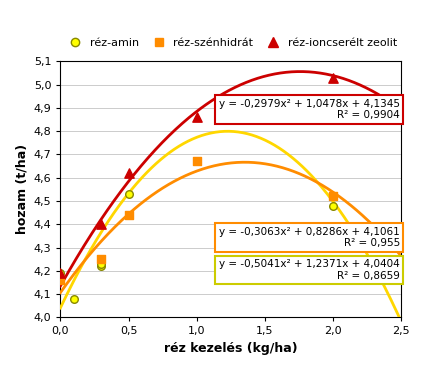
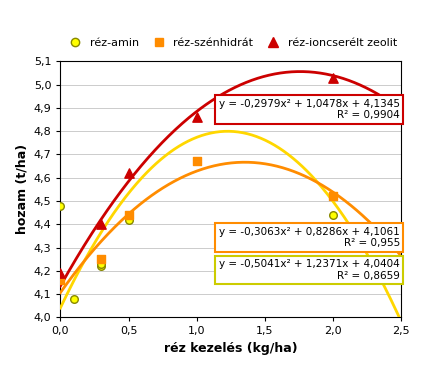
réz-amin/0,0: 4,19 -> 4,48
réz-amin/0,5: 4,53 -> 4,42
réz-amin/2,0: 4,48 -> 4,44
